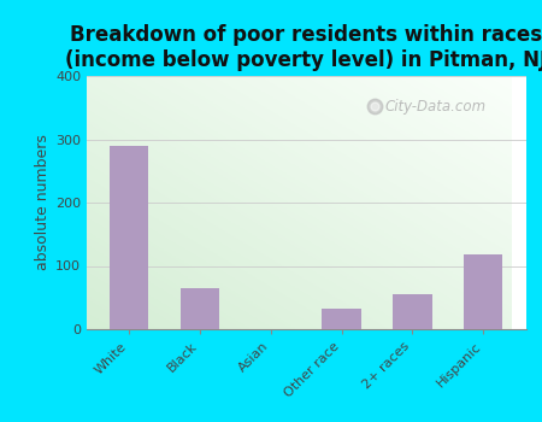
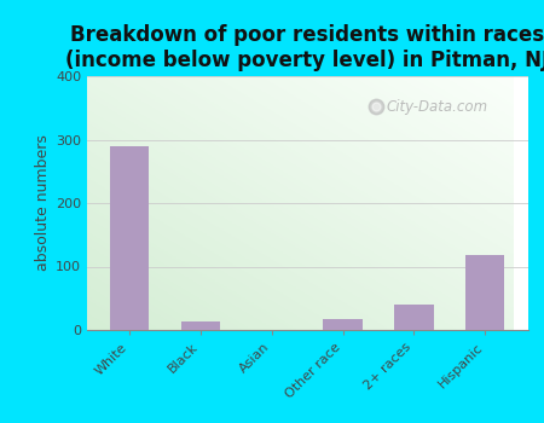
Black: 64 -> 13
Other race: 32 -> 18
2+ races: 56 -> 40
